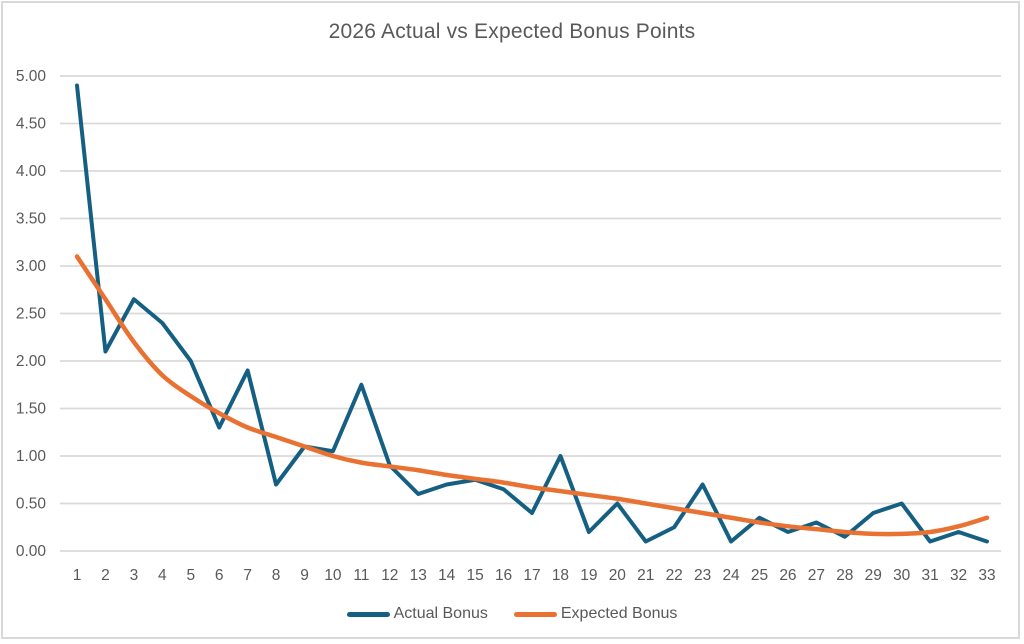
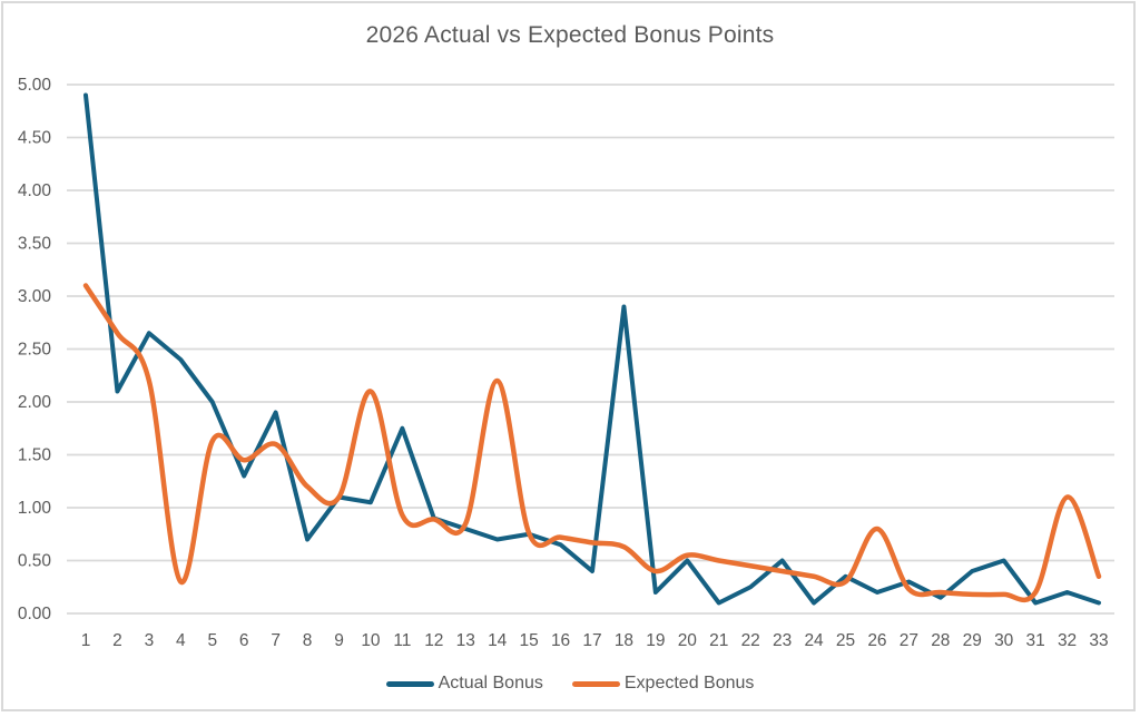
Expected Bonus/4: 1.9 -> 0.3
Expected Bonus/7: 1.3 -> 1.6
Expected Bonus/10: 1.0 -> 2.1
Actual Bonus/13: 0.6 -> 0.8
Expected Bonus/14: 0.8 -> 2.2
Actual Bonus/18: 1.0 -> 2.9
Expected Bonus/19: 0.6 -> 0.4
Actual Bonus/23: 0.7 -> 0.5
Expected Bonus/26: 0.3 -> 0.8
Expected Bonus/32: 0.3 -> 1.1
